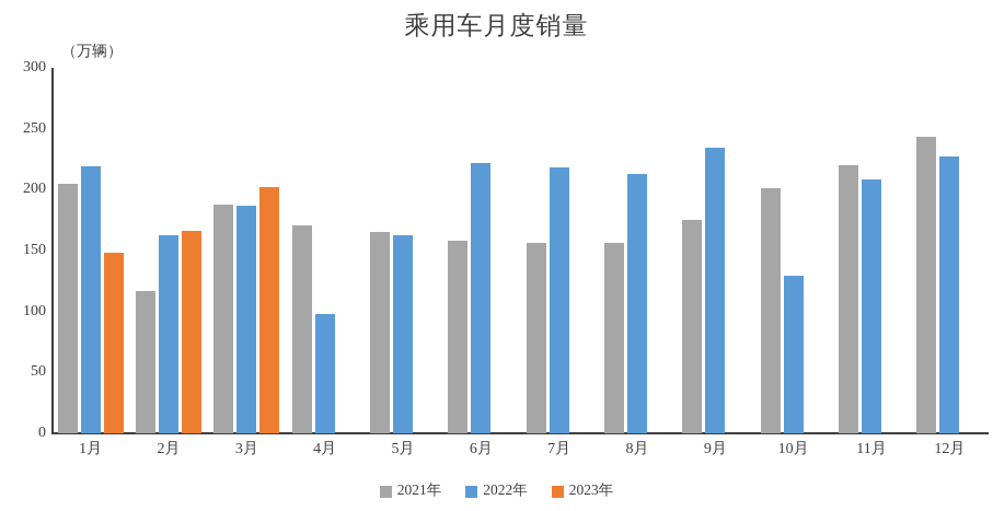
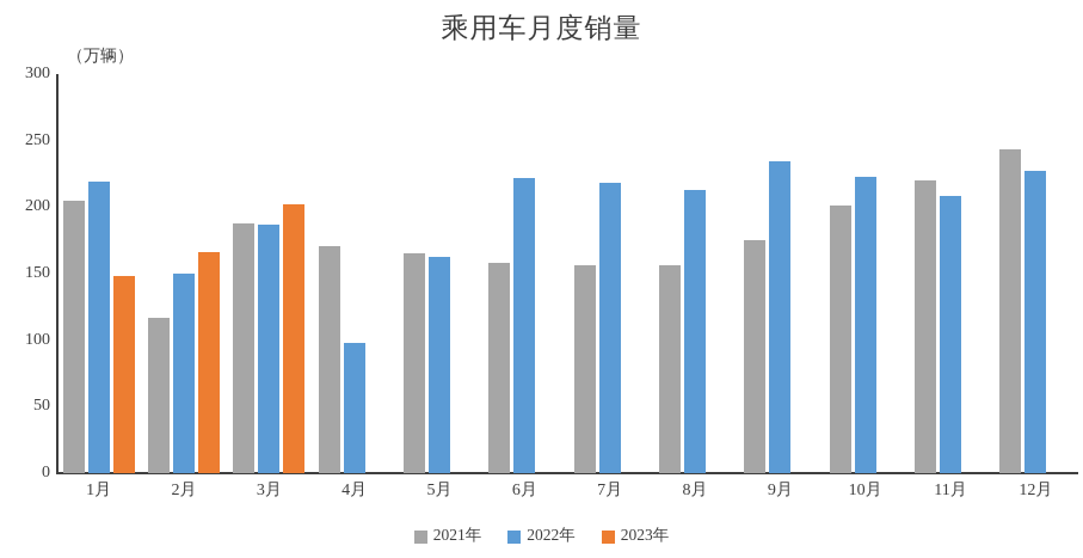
2022年/2月: 163 -> 150
2022年/10月: 129 -> 223
